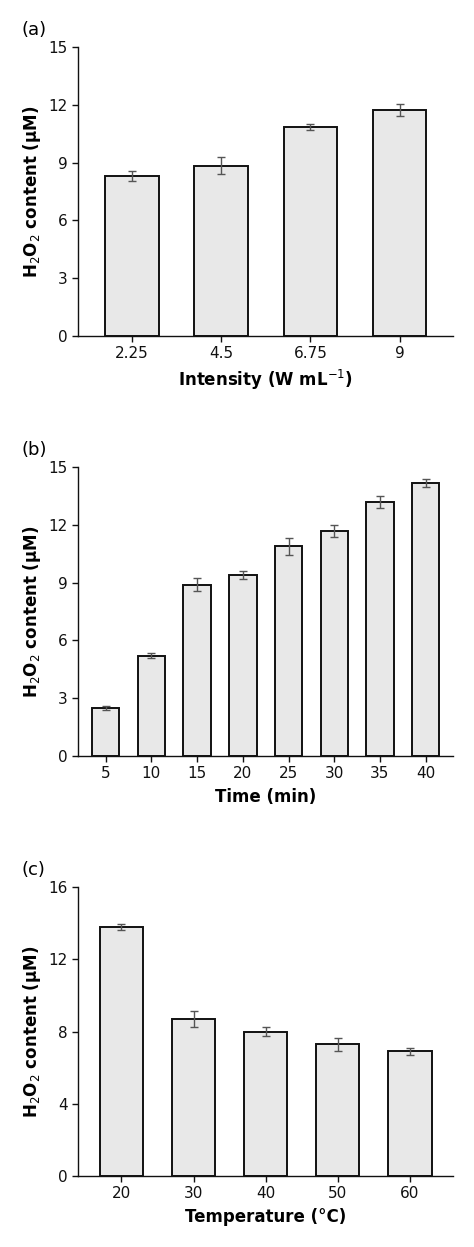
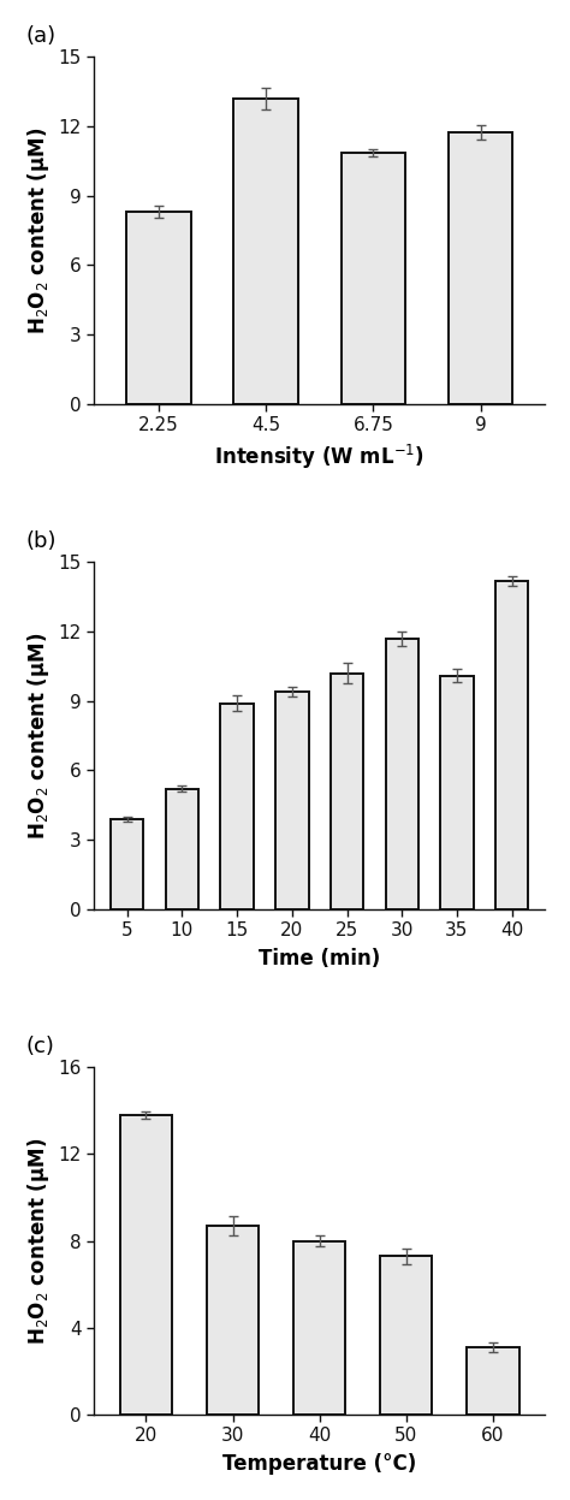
4.5: 8.8 -> 13.2
5: 2.5 -> 3.9
25: 10.9 -> 10.2
35: 13.2 -> 10.1
60: 6.9 -> 3.1
